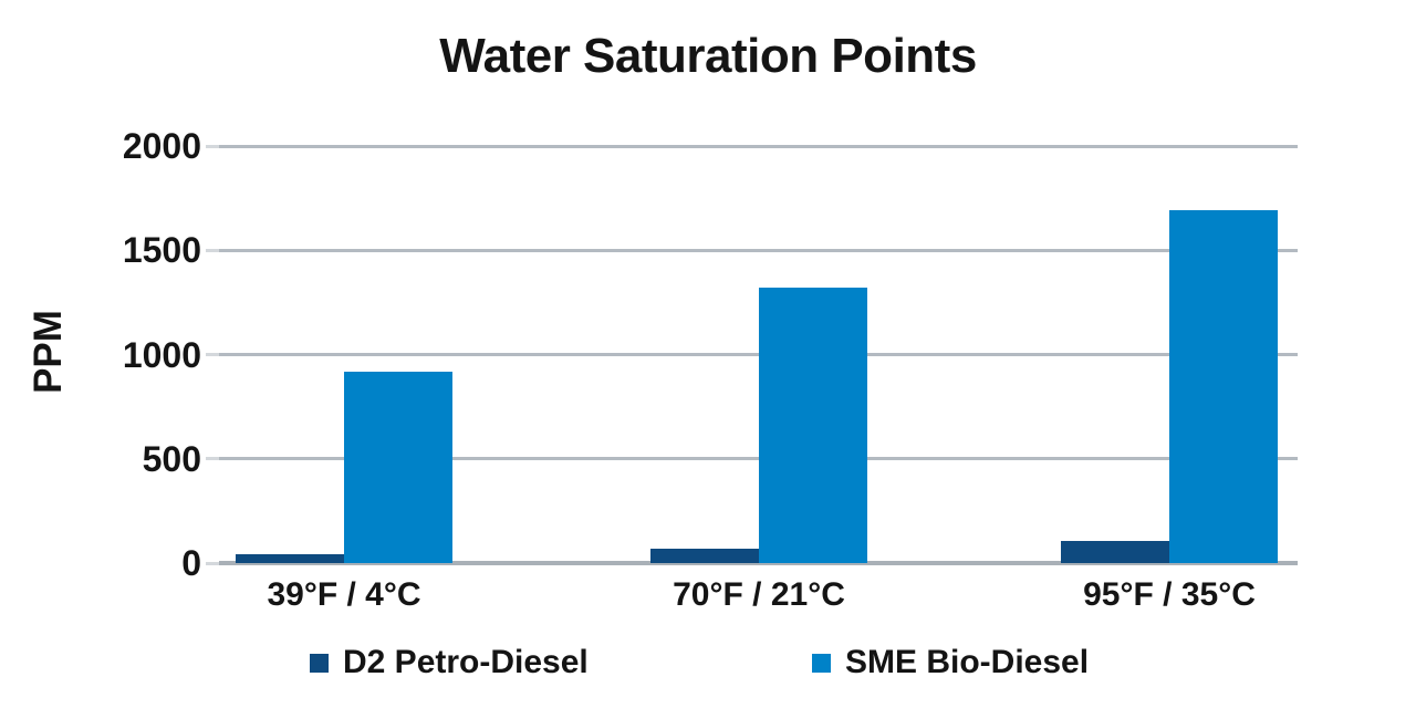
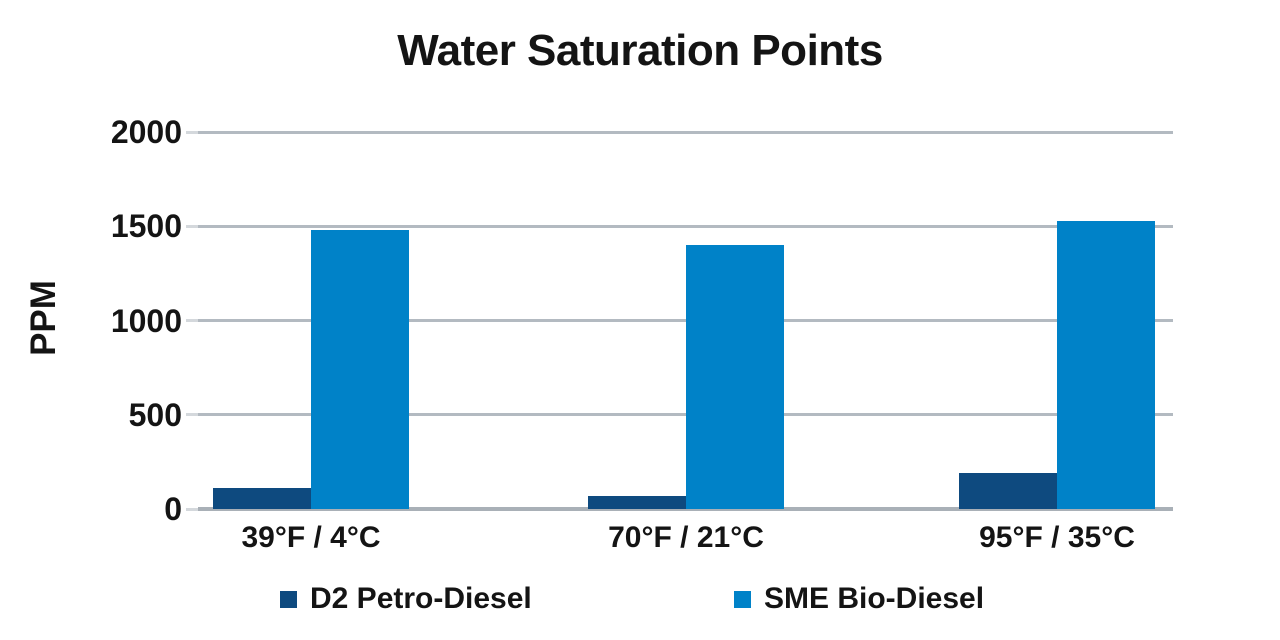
D2 Petro-Diesel/39°F / 4°C: 40 -> 110
SME Bio-Diesel/39°F / 4°C: 920 -> 1480
SME Bio-Diesel/70°F / 21°C: 1320 -> 1400
D2 Petro-Diesel/95°F / 35°C: 100 -> 190
SME Bio-Diesel/95°F / 35°C: 1690 -> 1530
